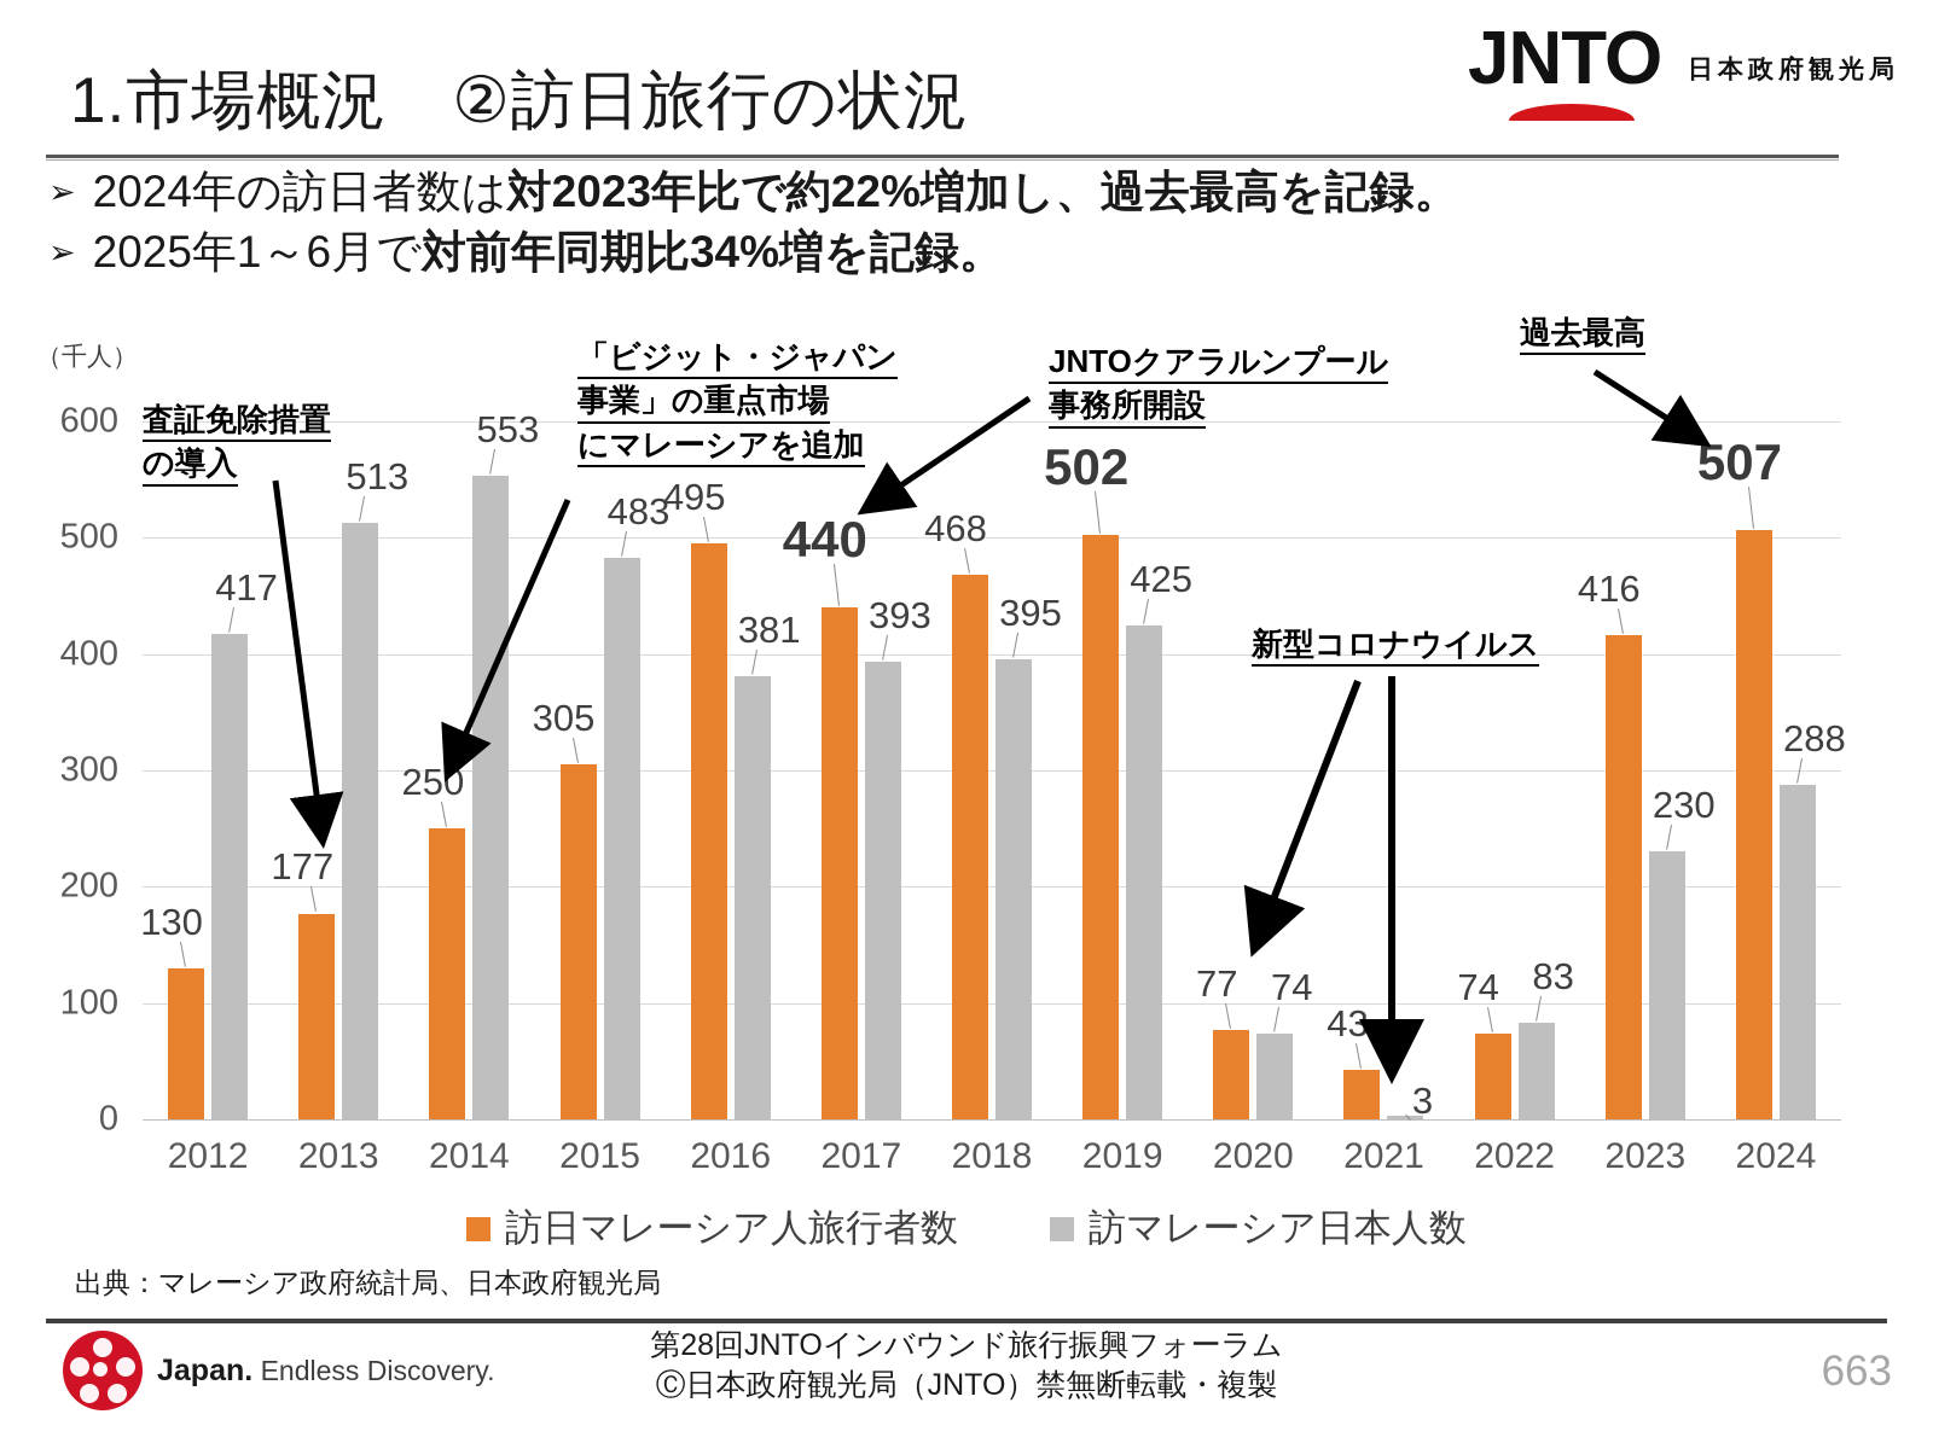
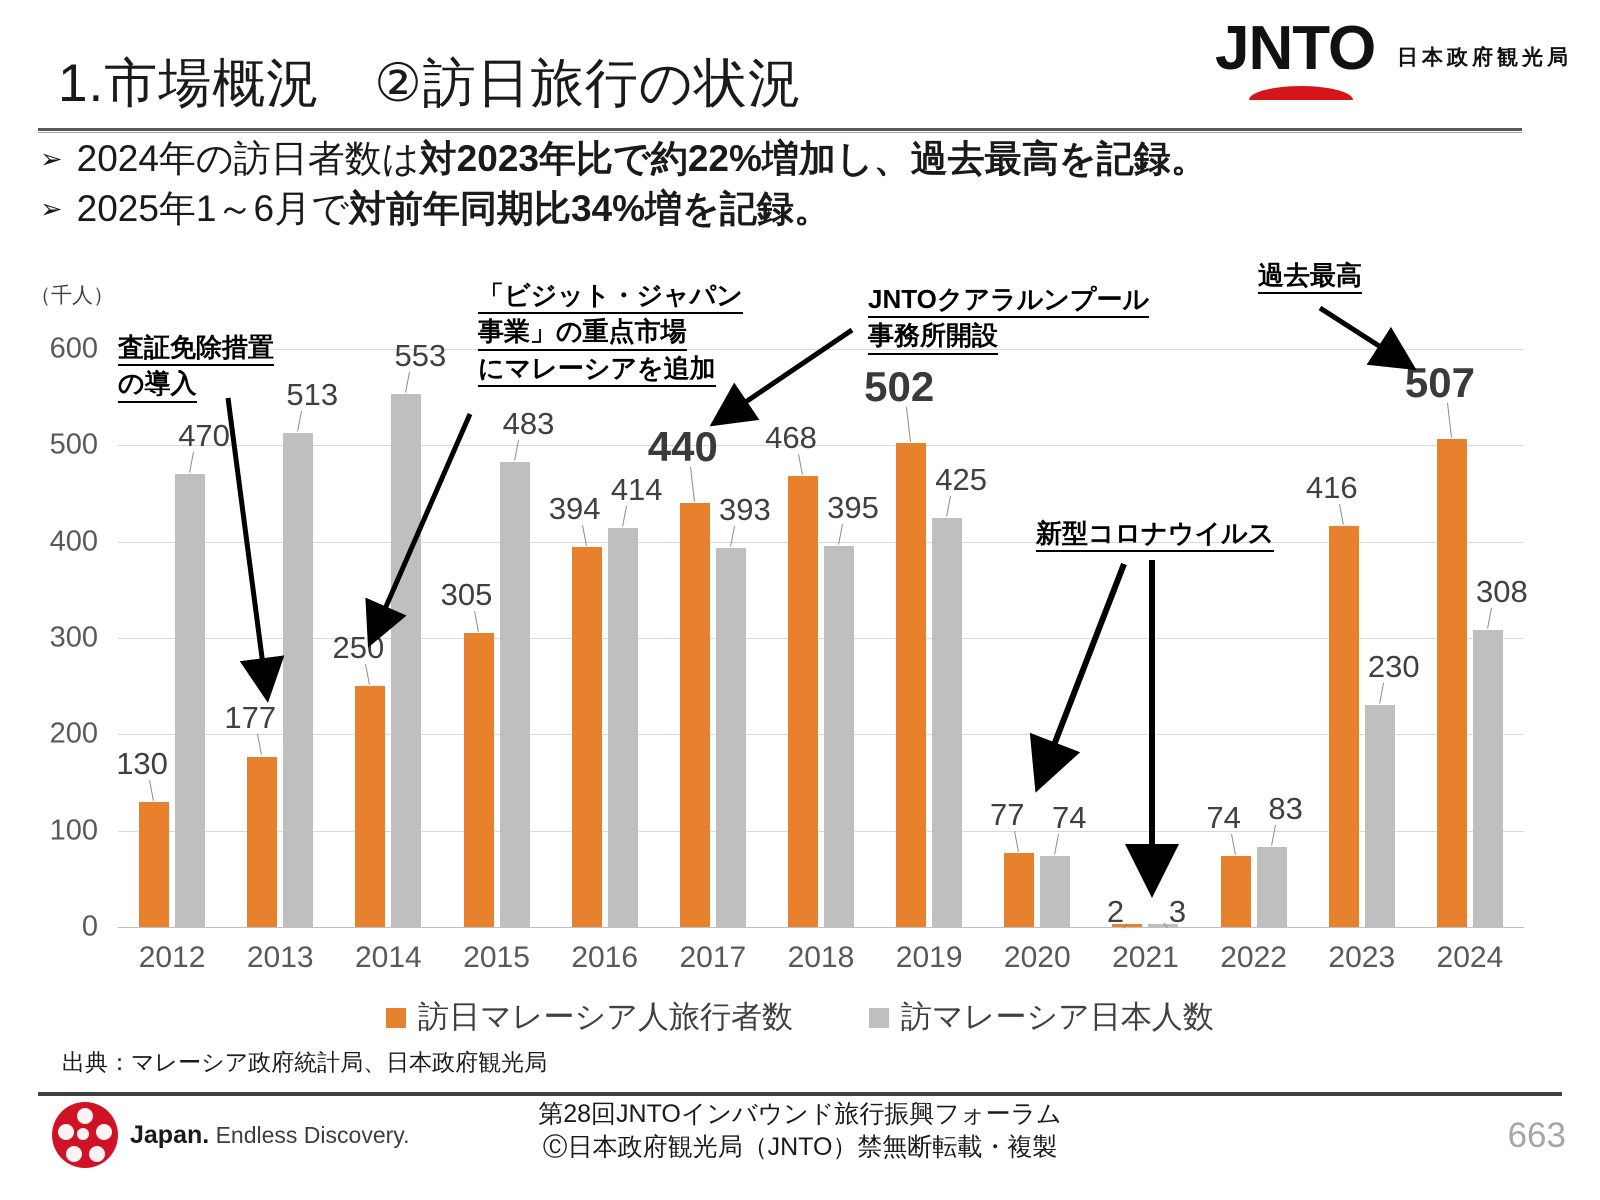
訪マレーシア日本人数/2012: 417 -> 470
訪日マレーシア人旅行者数/2016: 495 -> 394
訪マレーシア日本人数/2016: 381 -> 414
訪日マレーシア人旅行者数/2021: 43 -> 2
訪マレーシア日本人数/2024: 288 -> 308
